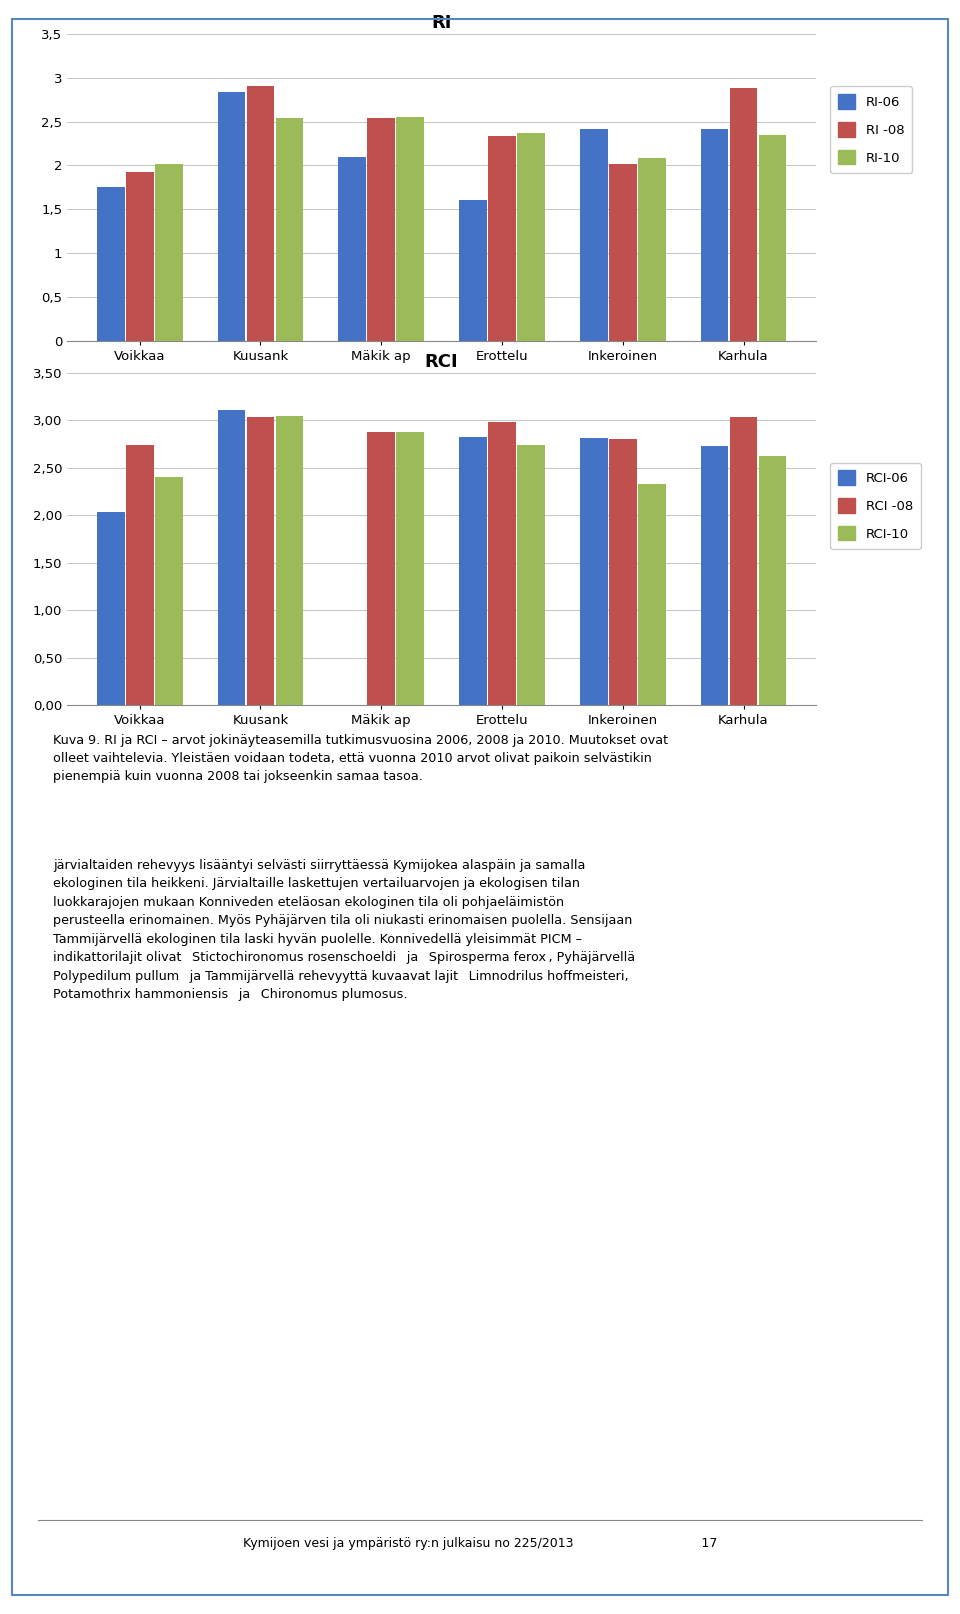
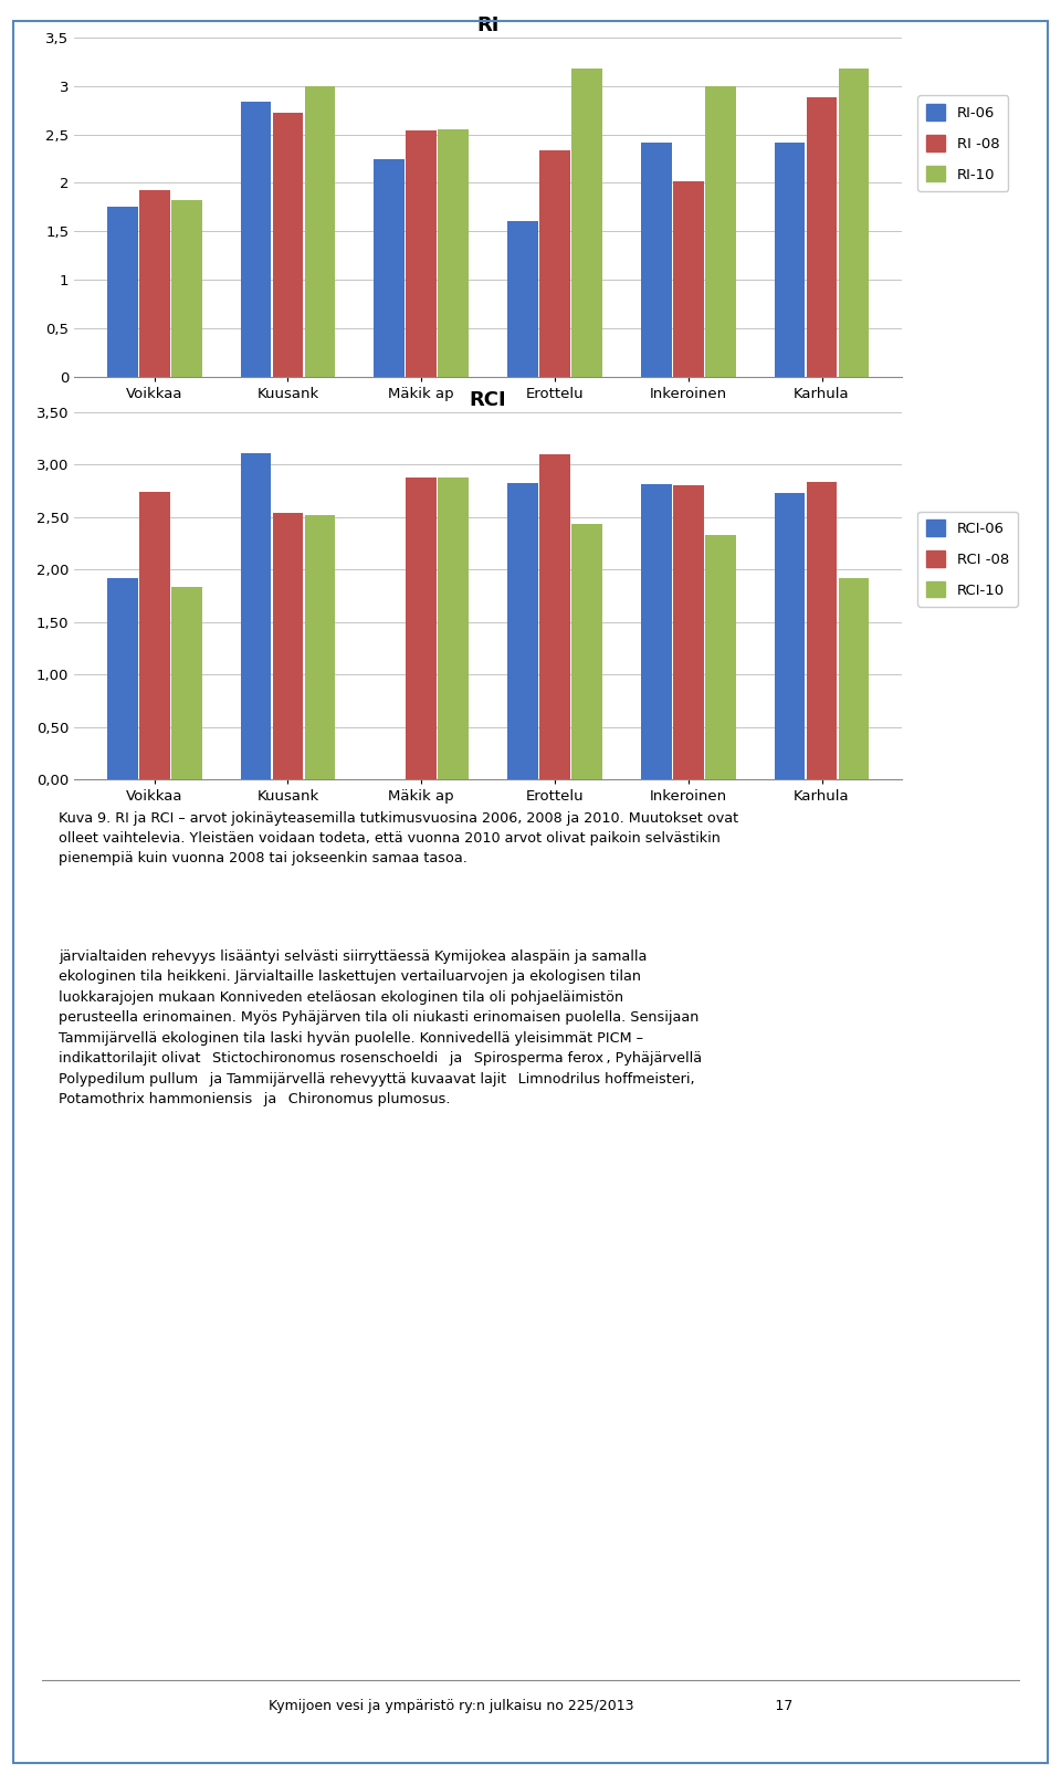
RI/RI-10/Voikkaa: 2,01 -> 1,82
RI/RI -08/Kuusank: 2,91 -> 2,72
RI/RI-10/Kuusank: 2,54 -> 3,00
RI/RI-06/Mäkik ap: 2,10 -> 2,24
RI/RI-10/Erottelu: 2,37 -> 3,18
RI/RI-10/Inkeroinen: 2,08 -> 3,00
RI/RI-10/Karhula: 2,35 -> 3,18
RCI/RCI-06/Voikkaa: 2,03 -> 1,92
RCI/RCI-10/Voikkaa: 2,40 -> 1,84
RCI/RCI -08/Kuusank: 3,04 -> 2,54
RCI/RCI-10/Kuusank: 3,05 -> 2,52
RCI/RCI -08/Erottelu: 2,98 -> 3,10
RCI/RCI-10/Erottelu: 2,74 -> 2,44
RCI/RCI -08/Karhula: 3,03 -> 2,84
RCI/RCI-10/Karhula: 2,62 -> 1,92
